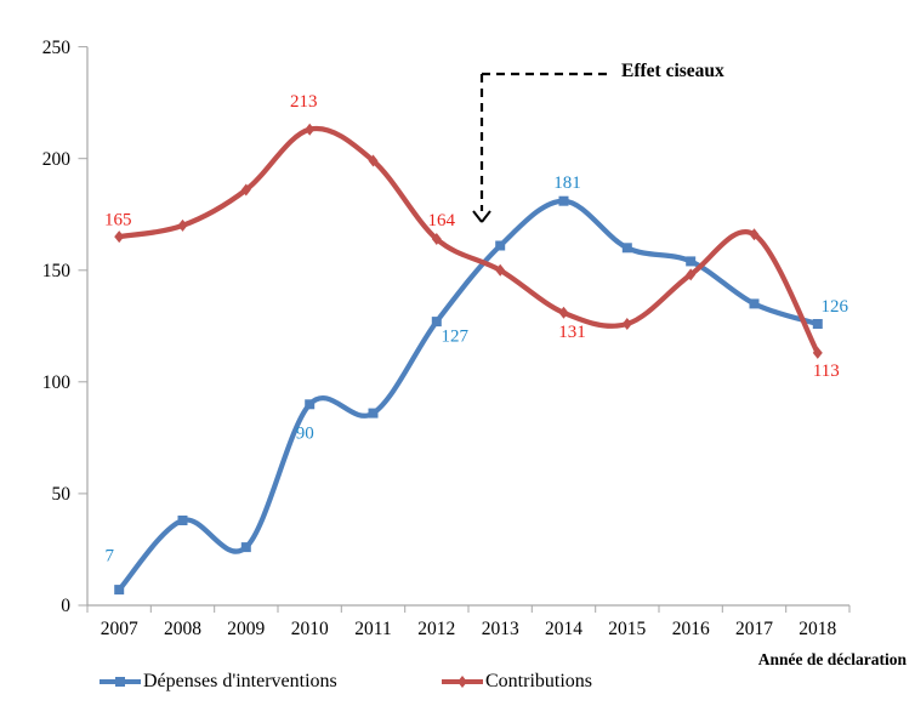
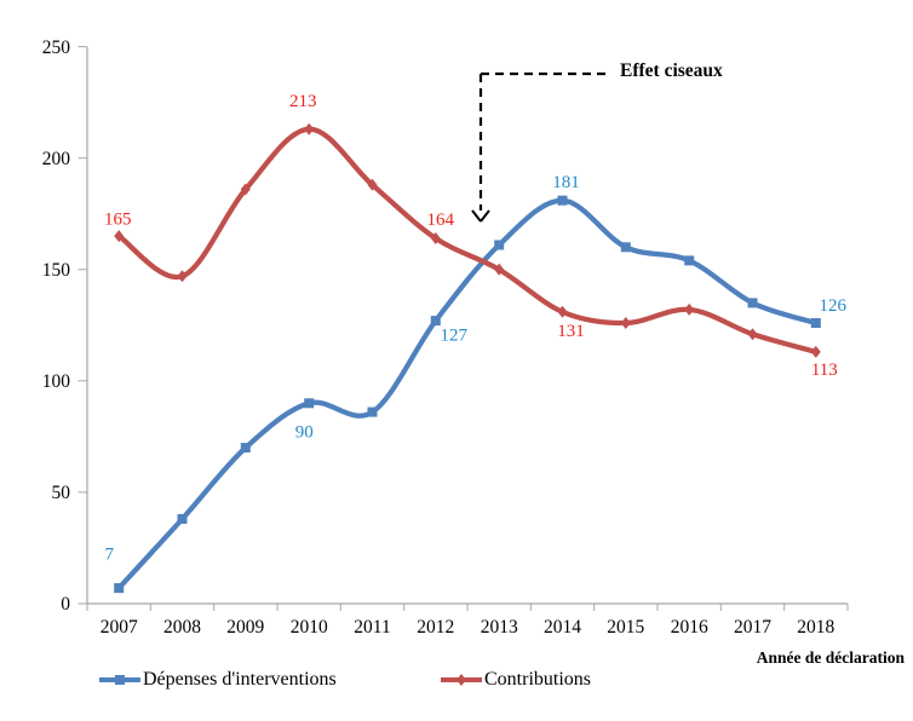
Contributions/2008: 170 -> 147
Dépenses d'interventions/2009: 26 -> 70
Contributions/2011: 199 -> 188
Contributions/2016: 148 -> 132
Contributions/2017: 166 -> 121
